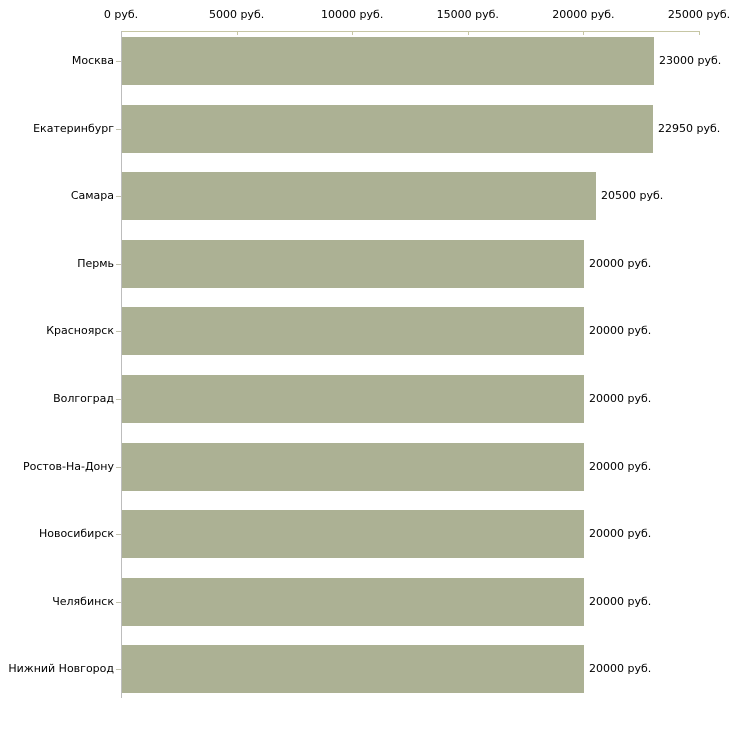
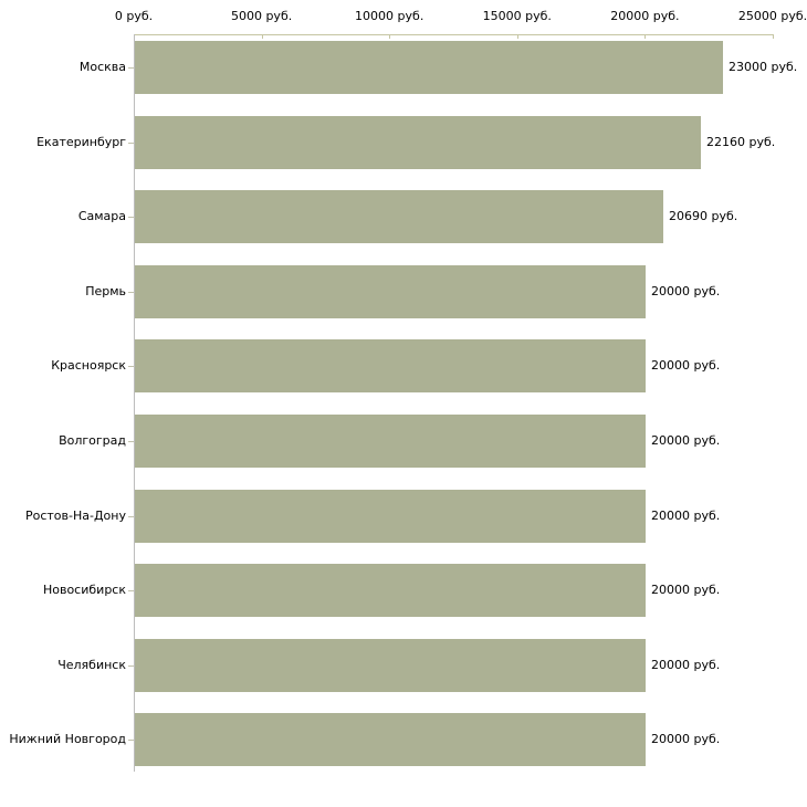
Екатеринбург: 22950 -> 22160
Самара: 20500 -> 20690
